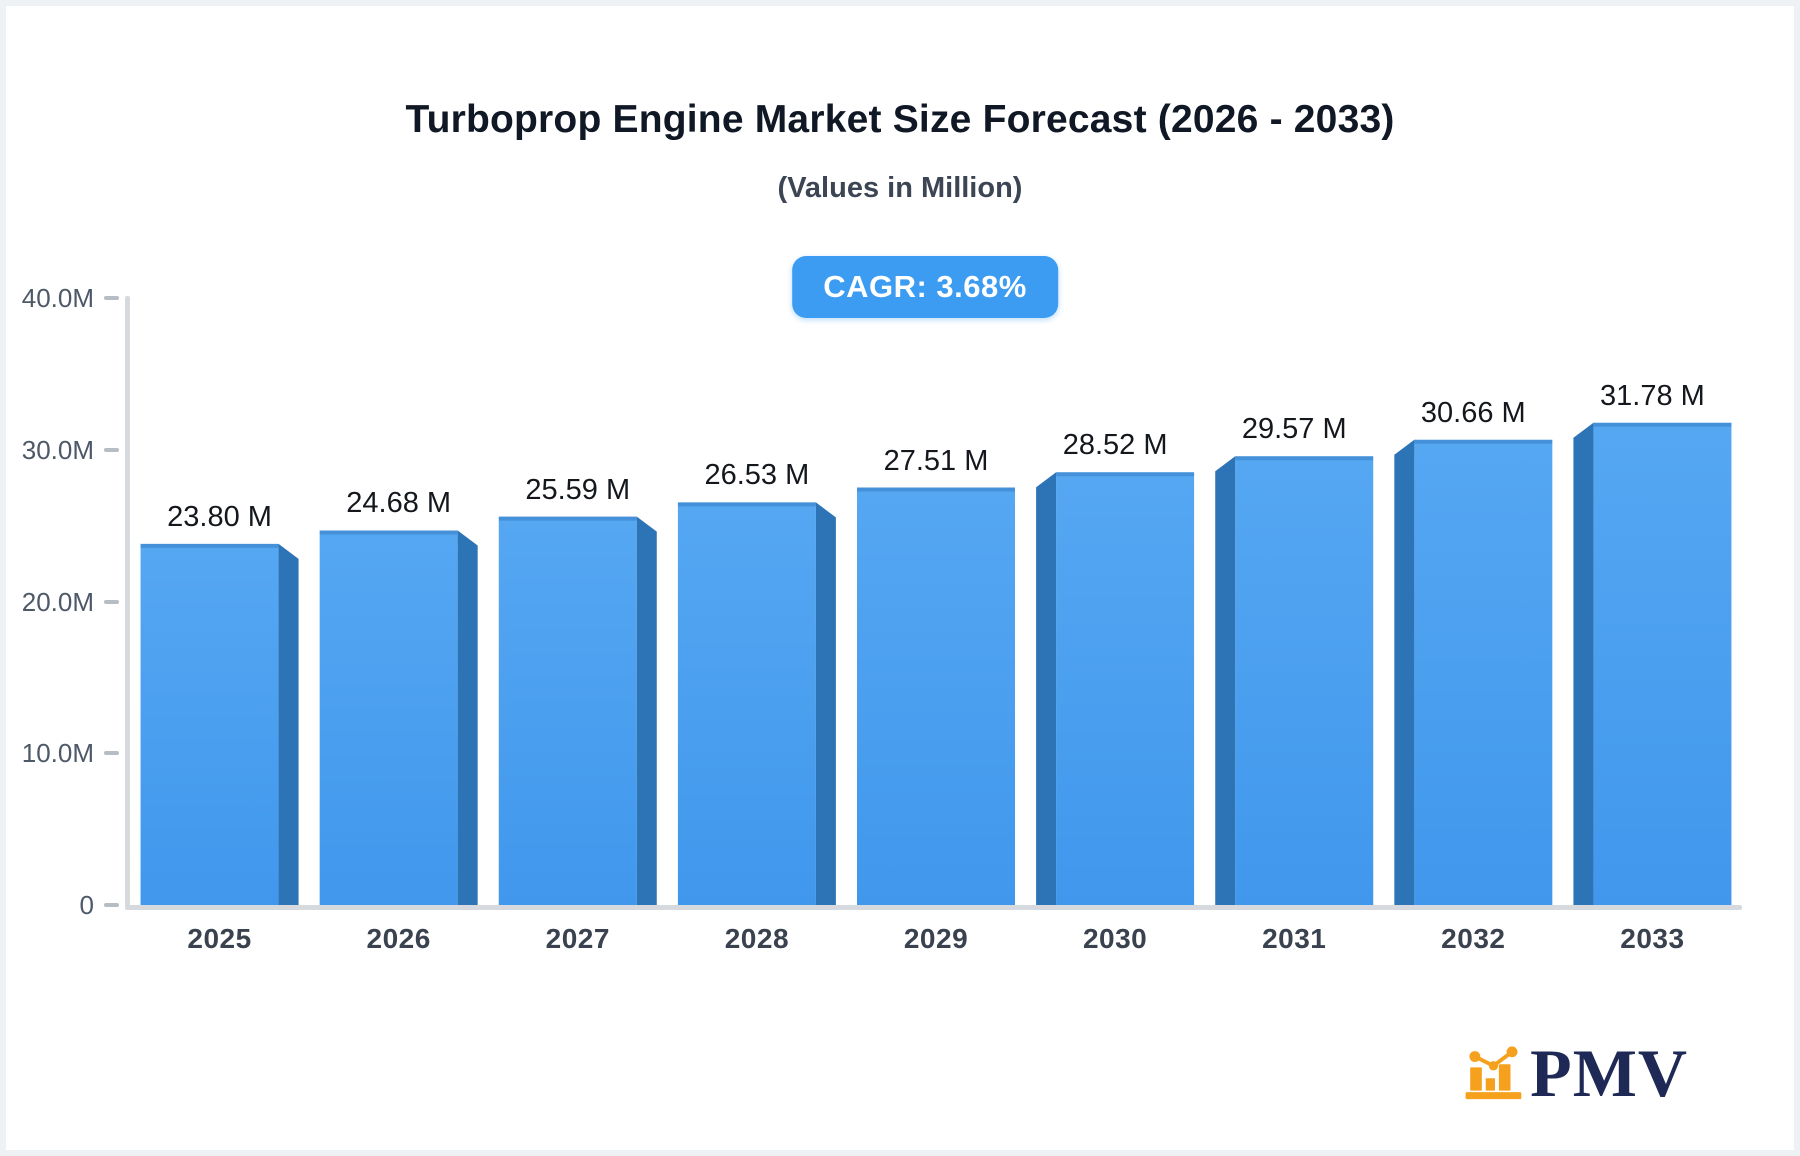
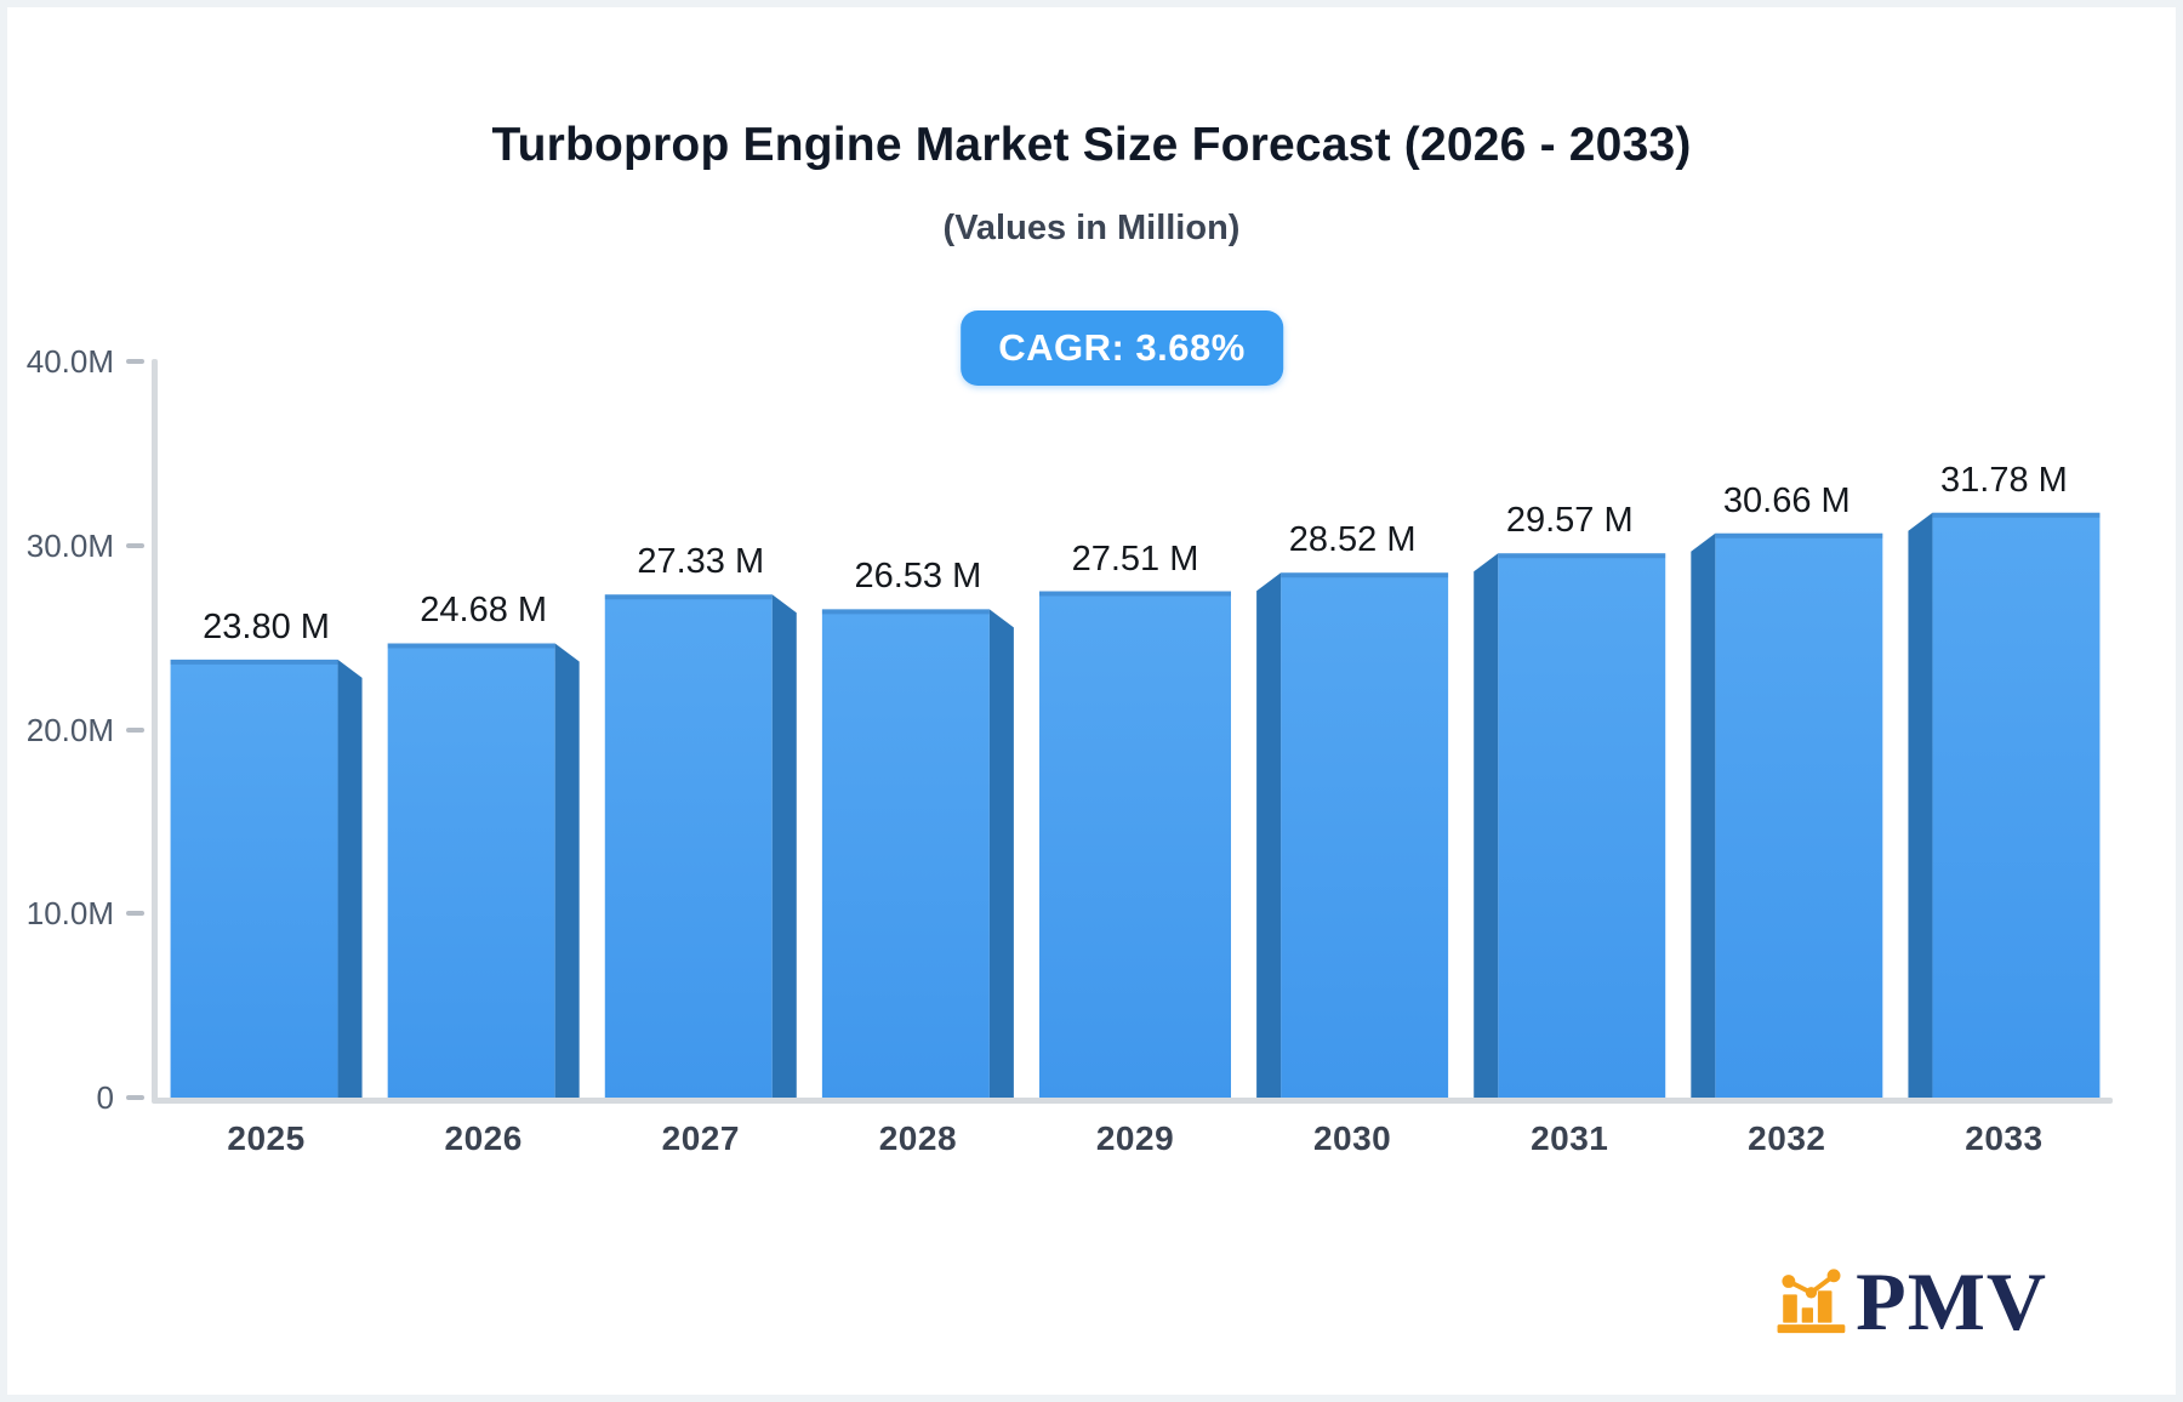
2027: 25.59 -> 27.33
